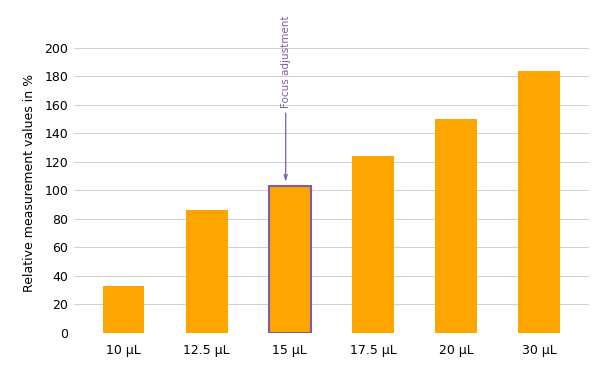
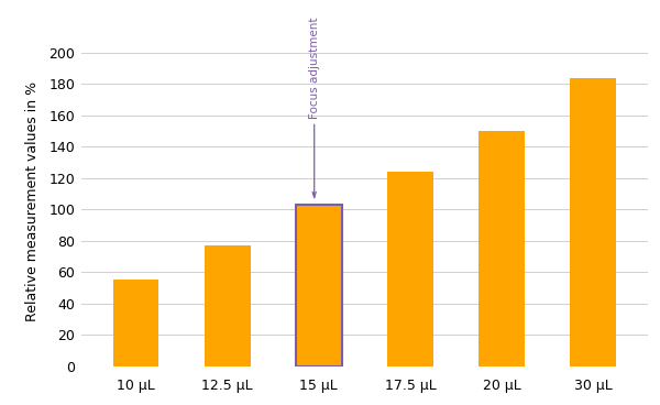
10 μL: 33 -> 55
12.5 μL: 86 -> 77
